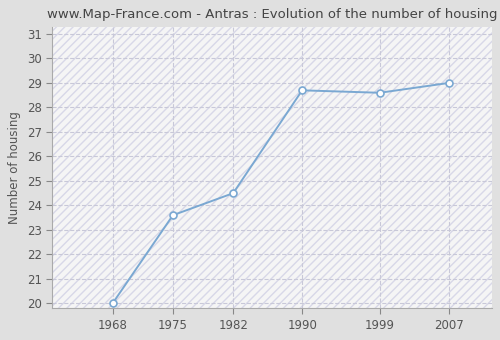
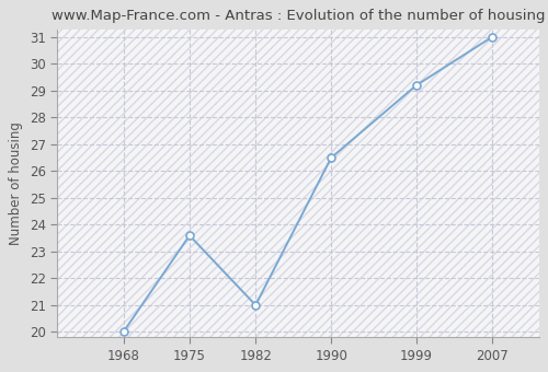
1982: 24.5 -> 21.0
1990: 28.7 -> 26.5
1999: 28.6 -> 29.2
2007: 29.0 -> 31.0
